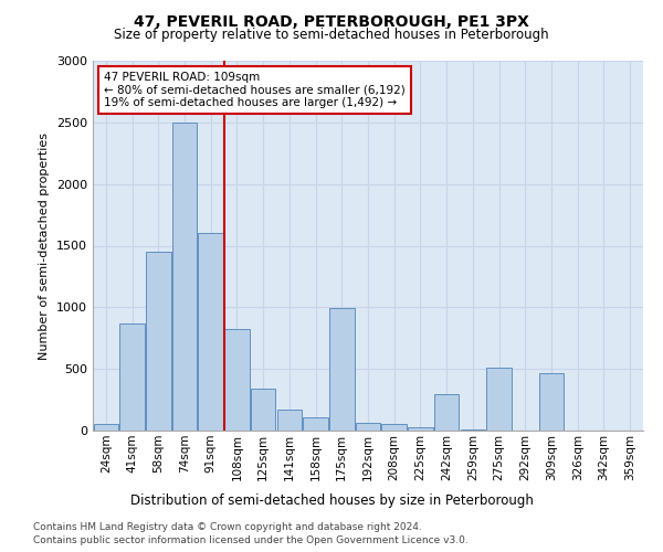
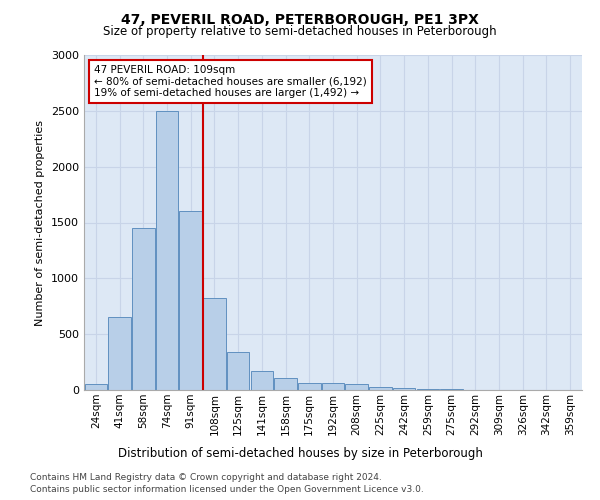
41sqm: 870 -> 650
175sqm: 990 -> 60
242sqm: 300 -> 20
275sqm: 510 -> 0
309sqm: 470 -> 0
